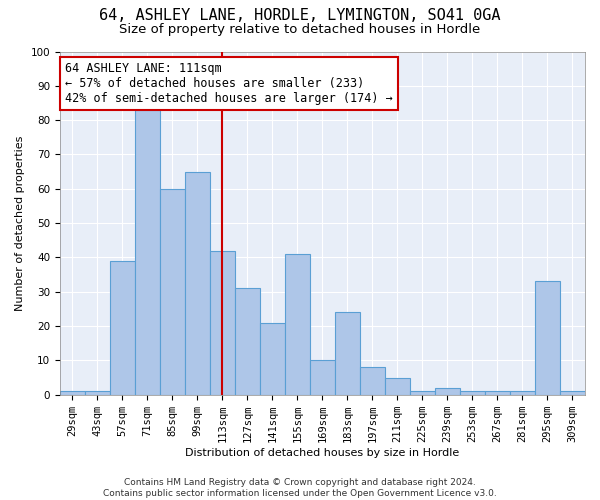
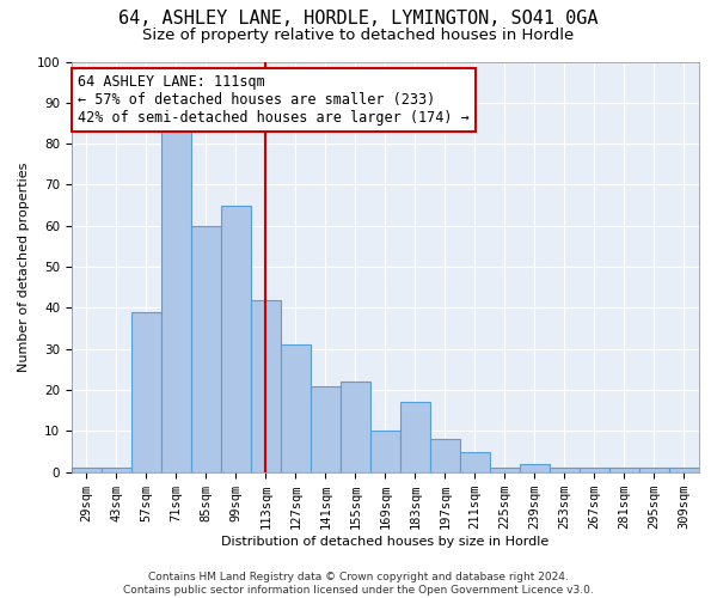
155sqm: 41 -> 22
183sqm: 24 -> 17
295sqm: 33 -> 1
